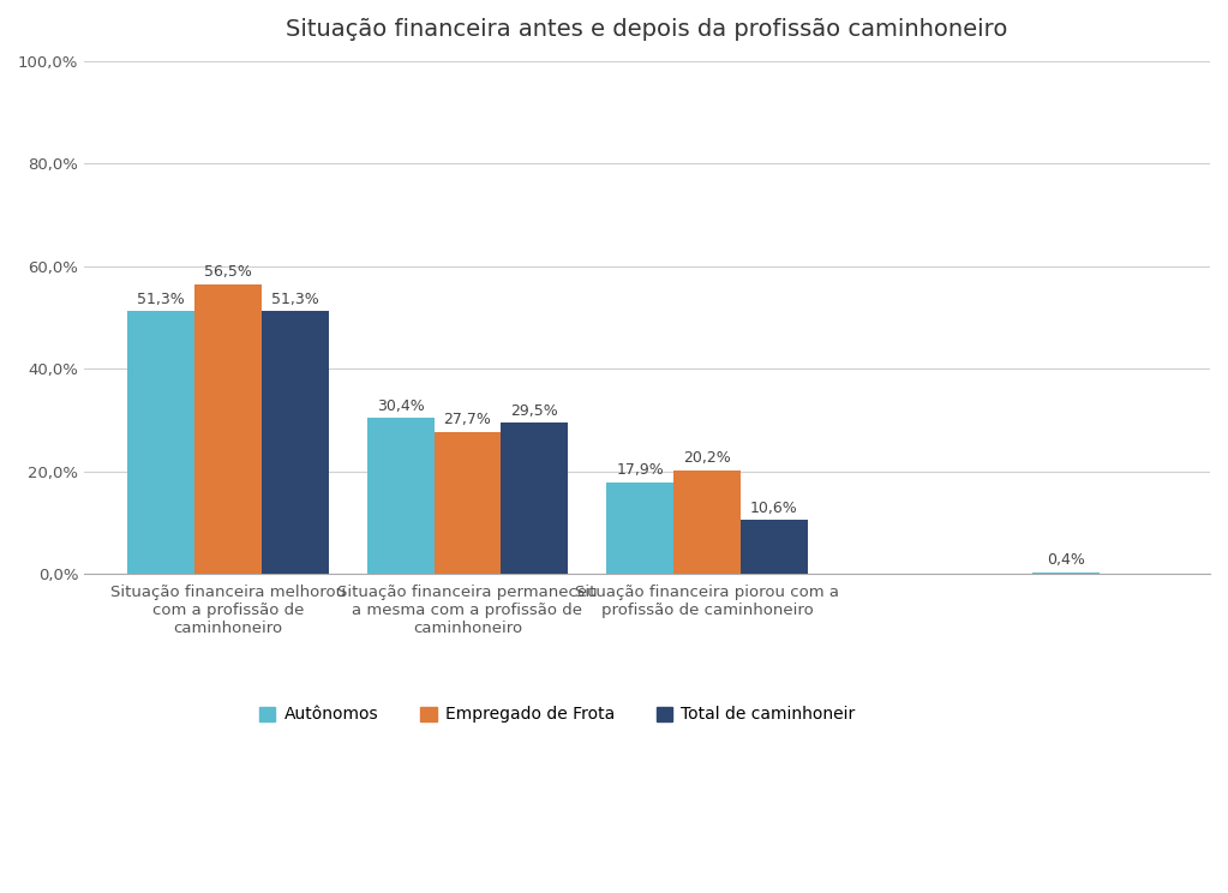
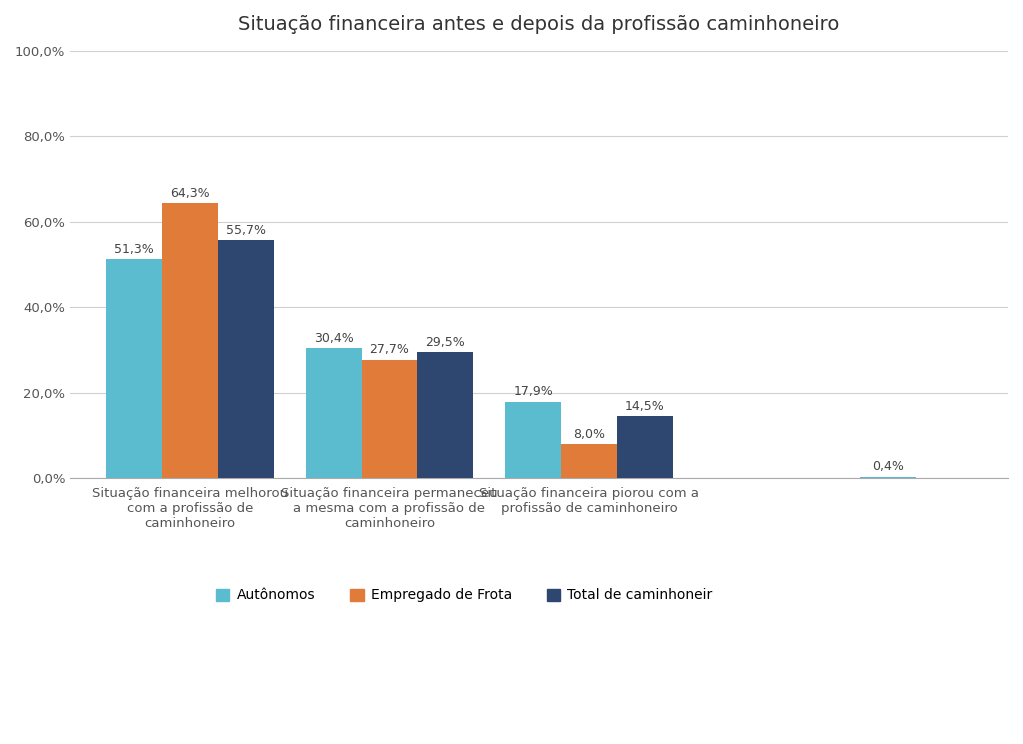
Empregado de Frota/Situação financeira melhorou com a profissão de caminhoneiro: 56,5% -> 64,3%
Total de caminhoneir/Situação financeira melhorou com a profissão de caminhoneiro: 51,3% -> 55,7%
Empregado de Frota/Situação financeira piorou com a profissão de caminhoneiro: 20,2% -> 8,0%
Total de caminhoneir/Situação financeira piorou com a profissão de caminhoneiro: 10,6% -> 14,5%
